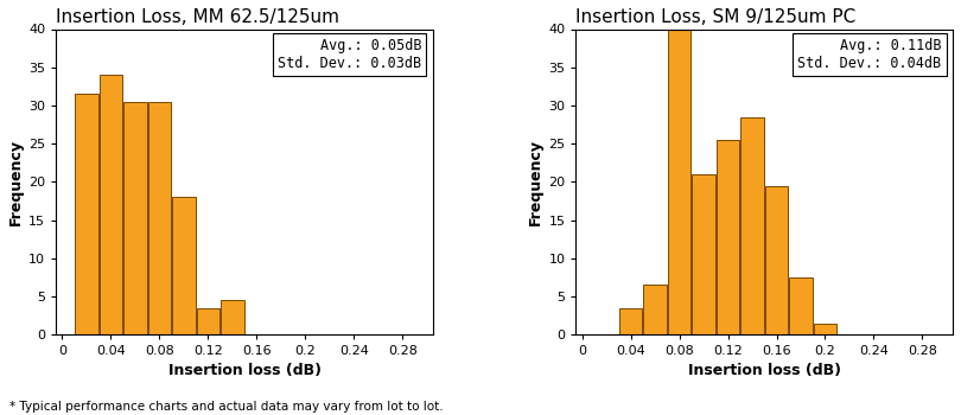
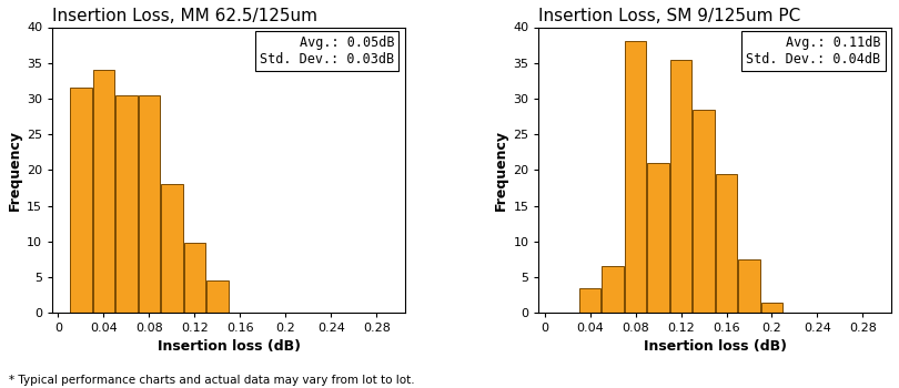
Insertion Loss, MM 62.5/125um/0.12: 3.5 -> 9.8
Insertion Loss, SM 9/125um PC/0.08: 40.0 -> 38.0
Insertion Loss, SM 9/125um PC/0.12: 25.5 -> 35.4
